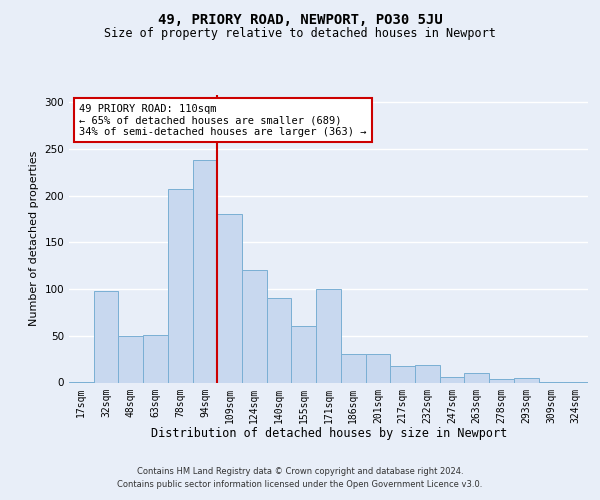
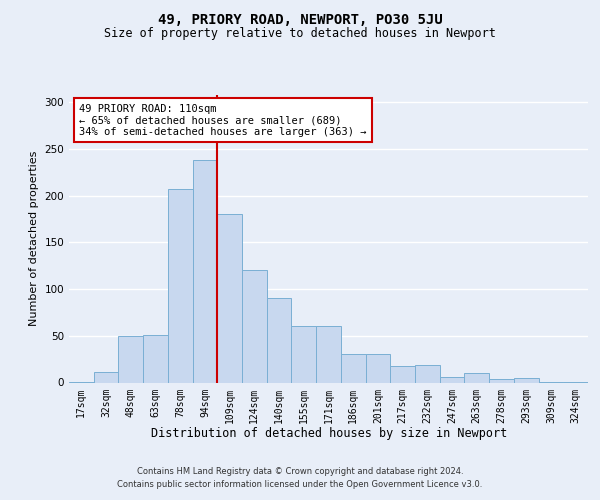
32sqm: 98 -> 11
171sqm: 100 -> 60
